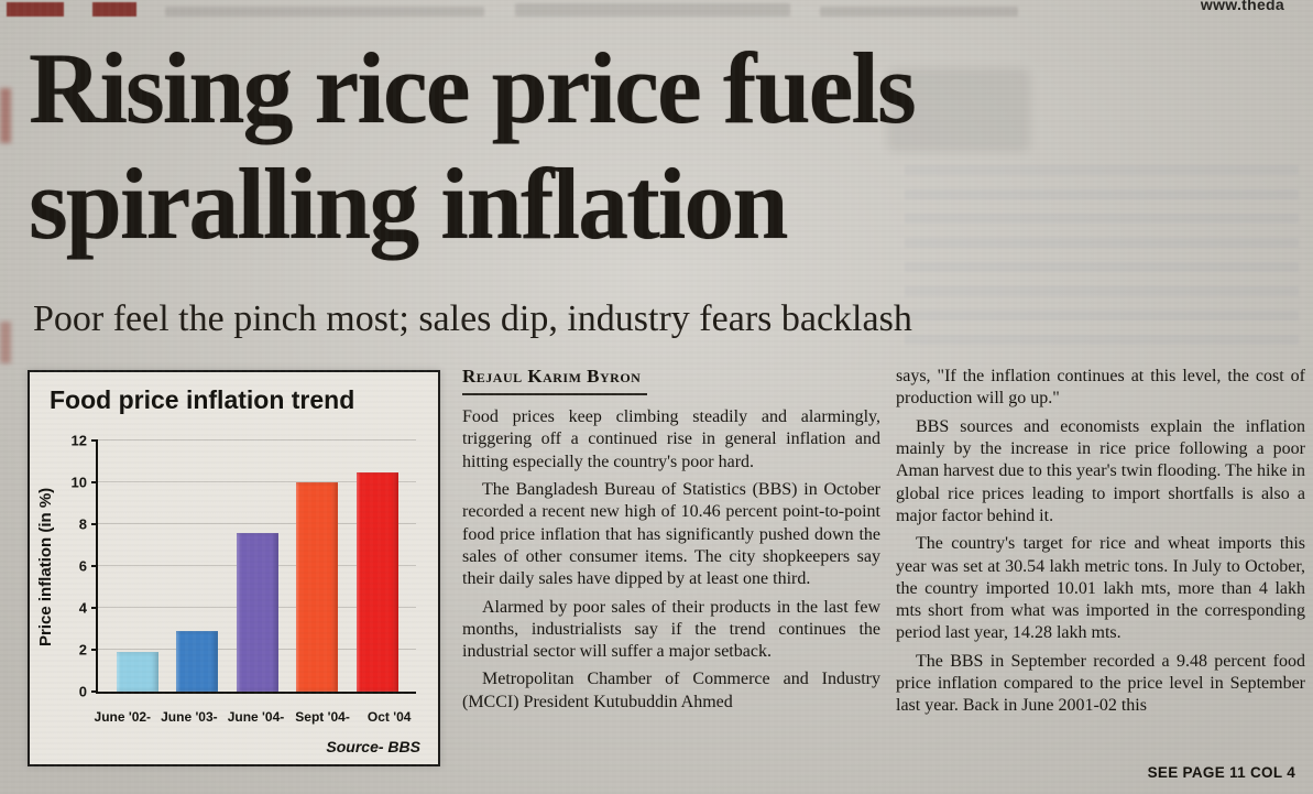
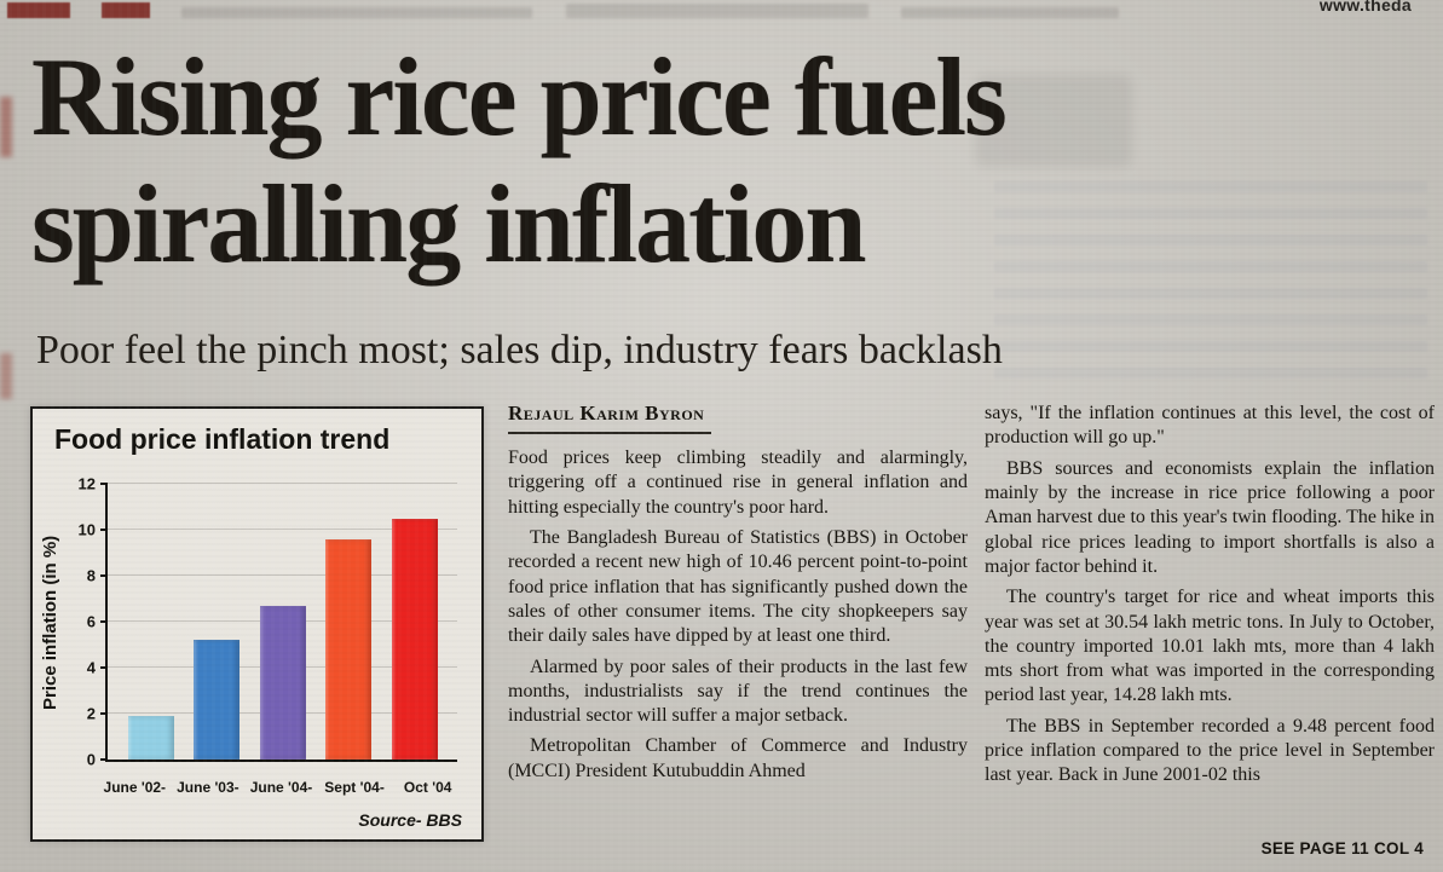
June '03-: 2.9 -> 5.2
June '04-: 7.6 -> 6.7
Sept '04-: 10.0 -> 9.6
